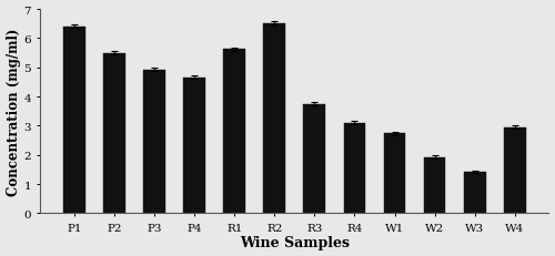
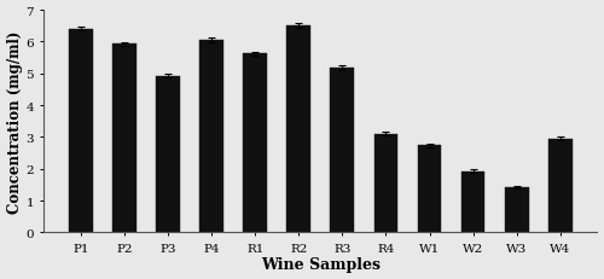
P2: 5.50 -> 5.93
P4: 4.65 -> 6.05
R3: 3.75 -> 5.18
